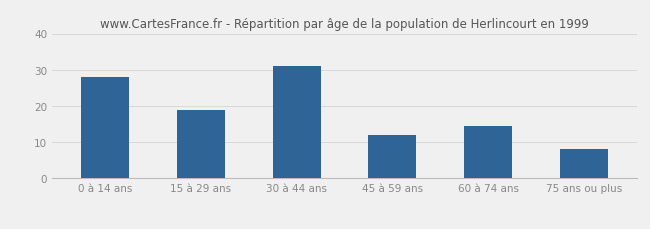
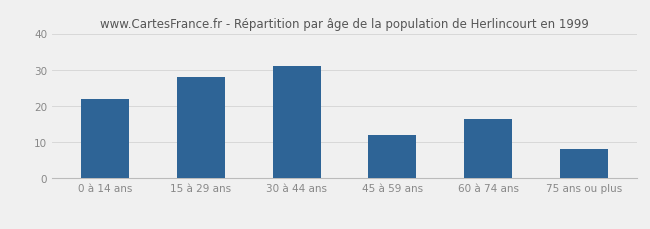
0 à 14 ans: 28.0 -> 22.0
15 à 29 ans: 19.0 -> 28.0
60 à 74 ans: 14.5 -> 16.5
